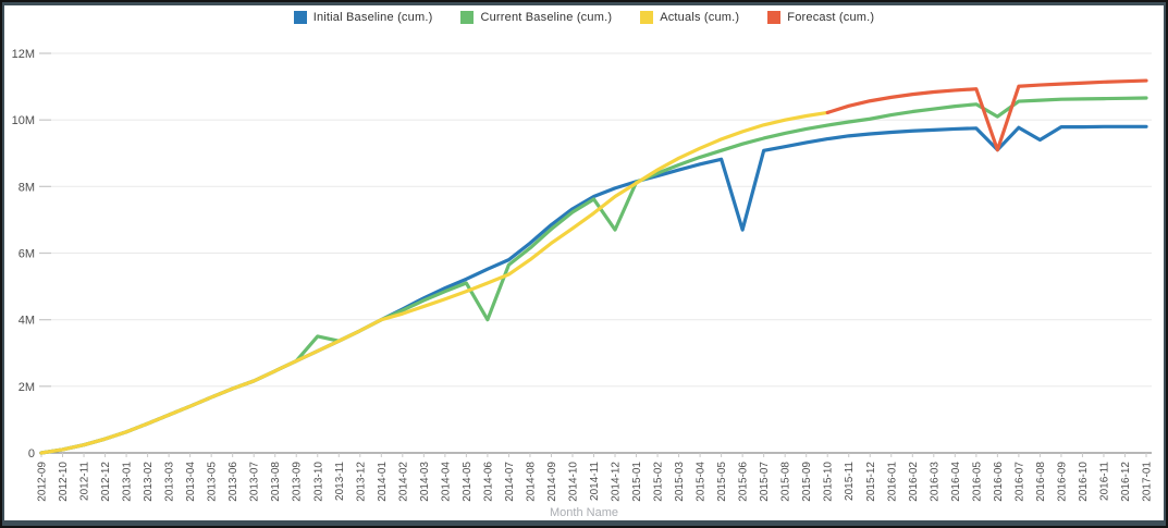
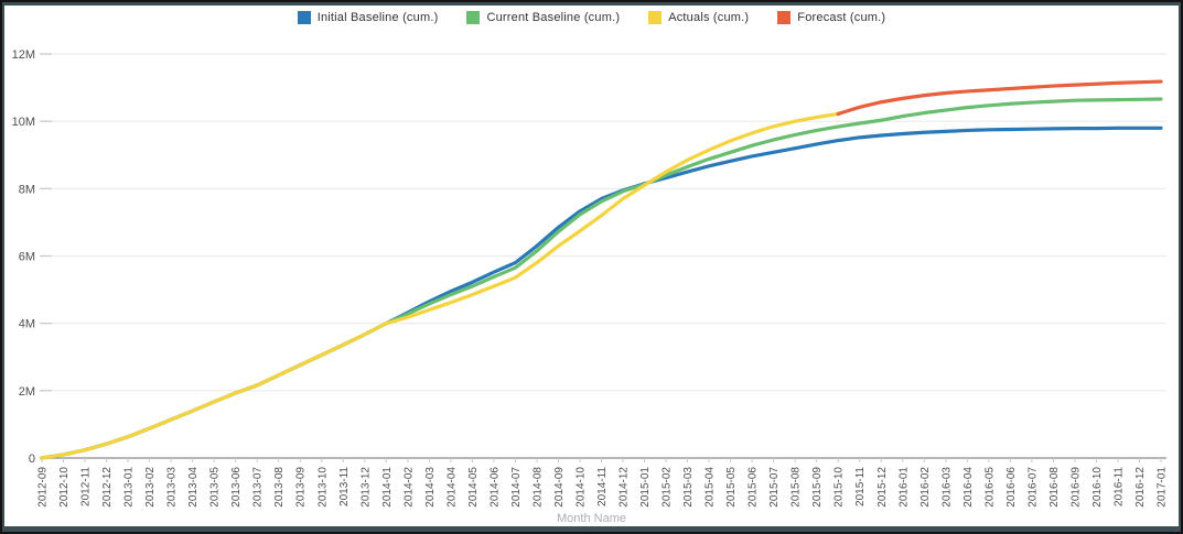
Current Baseline (cum.)/2013-10: 3.5M -> 3.1M
Current Baseline (cum.)/2014-06: 4.0M -> 5.4M
Current Baseline (cum.)/2014-12: 6.7M -> 7.9M
Initial Baseline (cum.)/2015-06: 6.7M -> 9.0M
Initial Baseline (cum.)/2016-06: 9.1M -> 9.8M
Current Baseline (cum.)/2016-06: 10.1M -> 10.5M
Forecast (cum.)/2016-06: 9.1M -> 11.0M
Initial Baseline (cum.)/2016-08: 9.4M -> 9.8M
